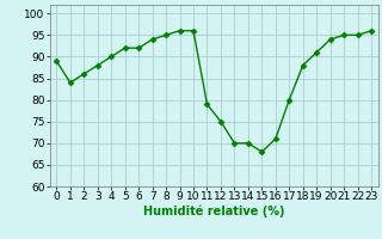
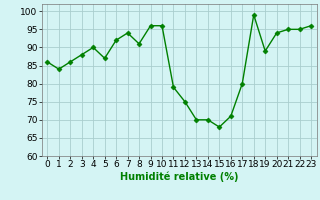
0: 89 -> 86
5: 92 -> 87
8: 95 -> 91
18: 88 -> 99
19: 91 -> 89
